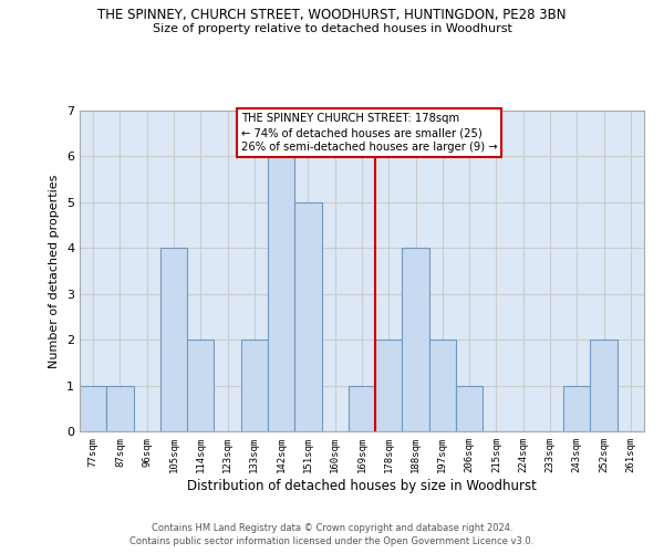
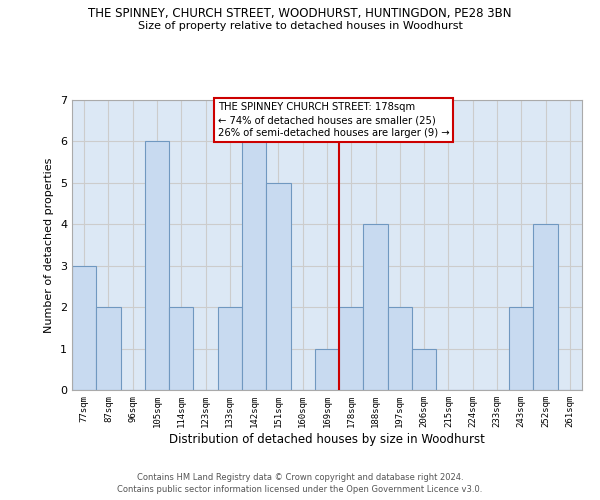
77sqm: 1 -> 3
87sqm: 1 -> 2
105sqm: 4 -> 6
243sqm: 1 -> 2
252sqm: 2 -> 4
